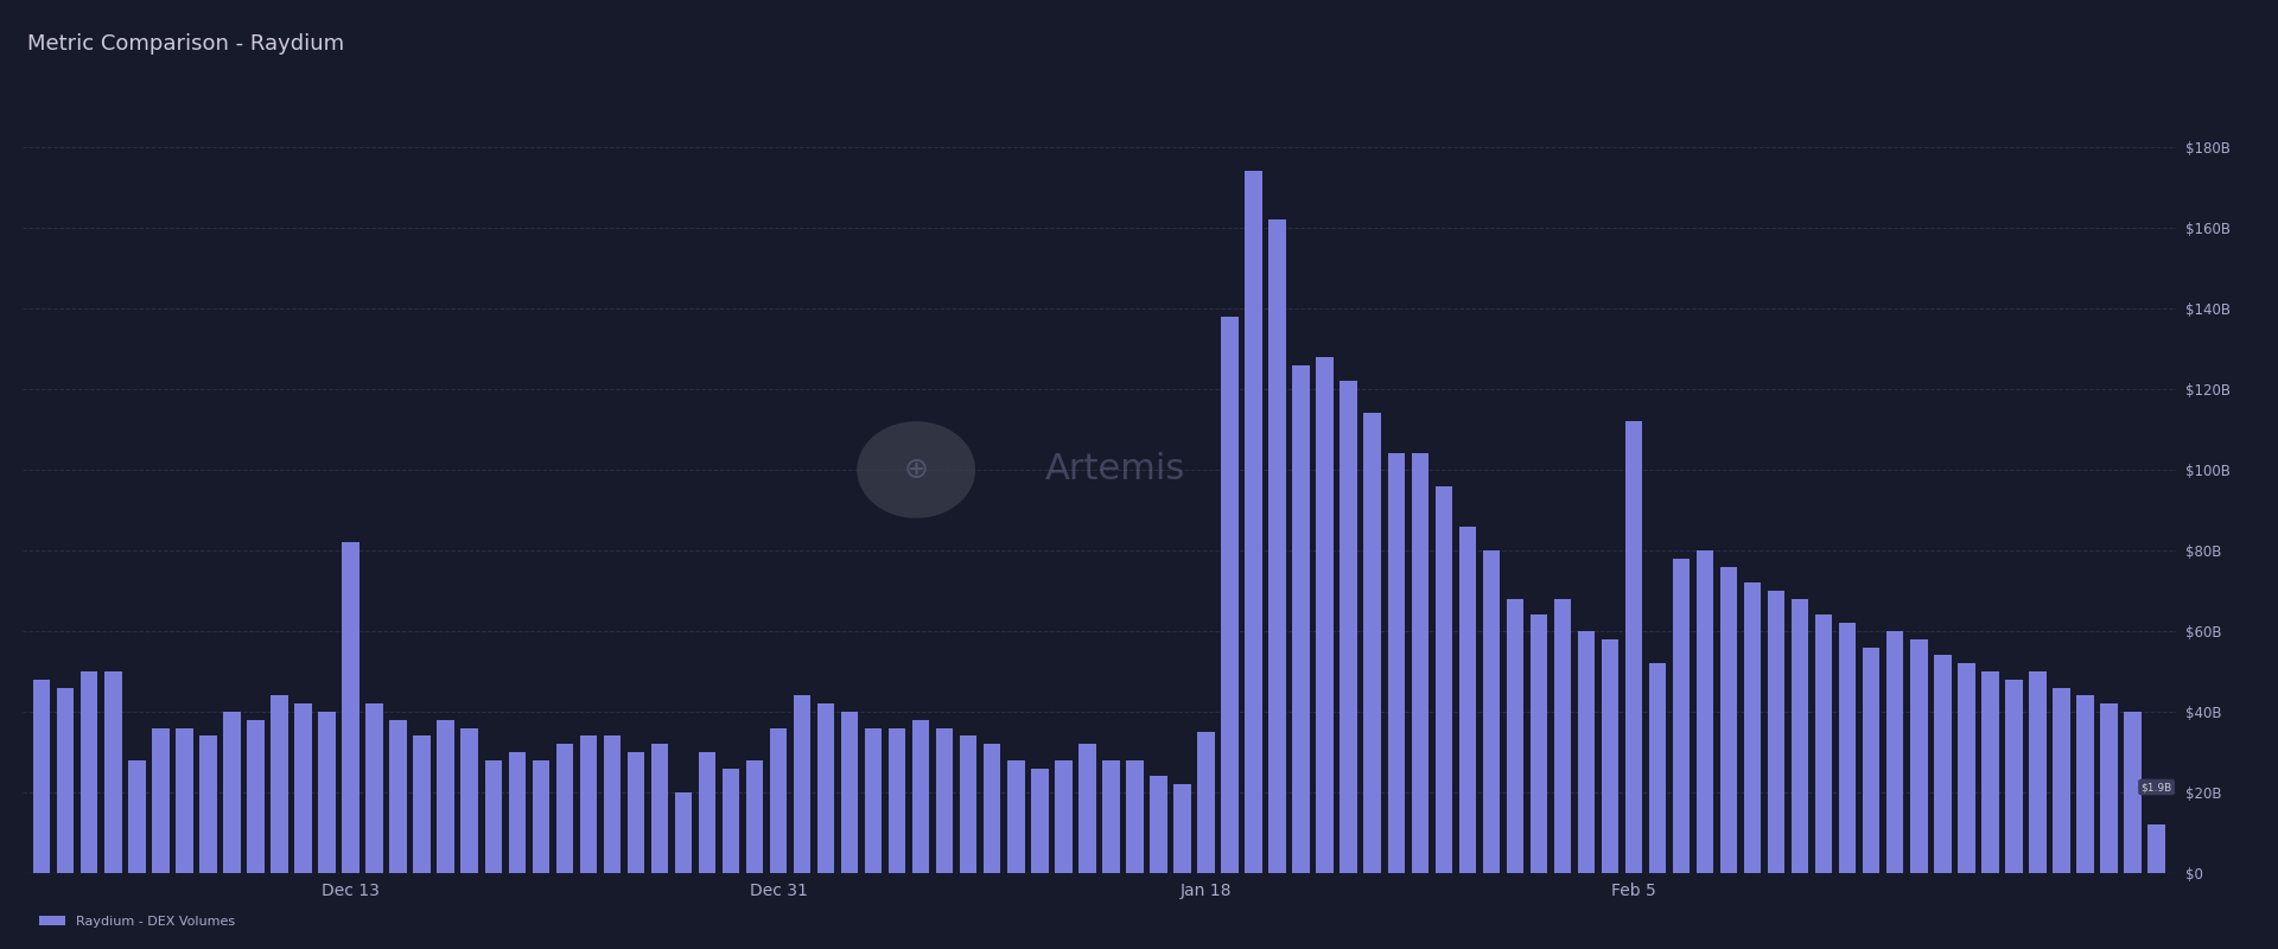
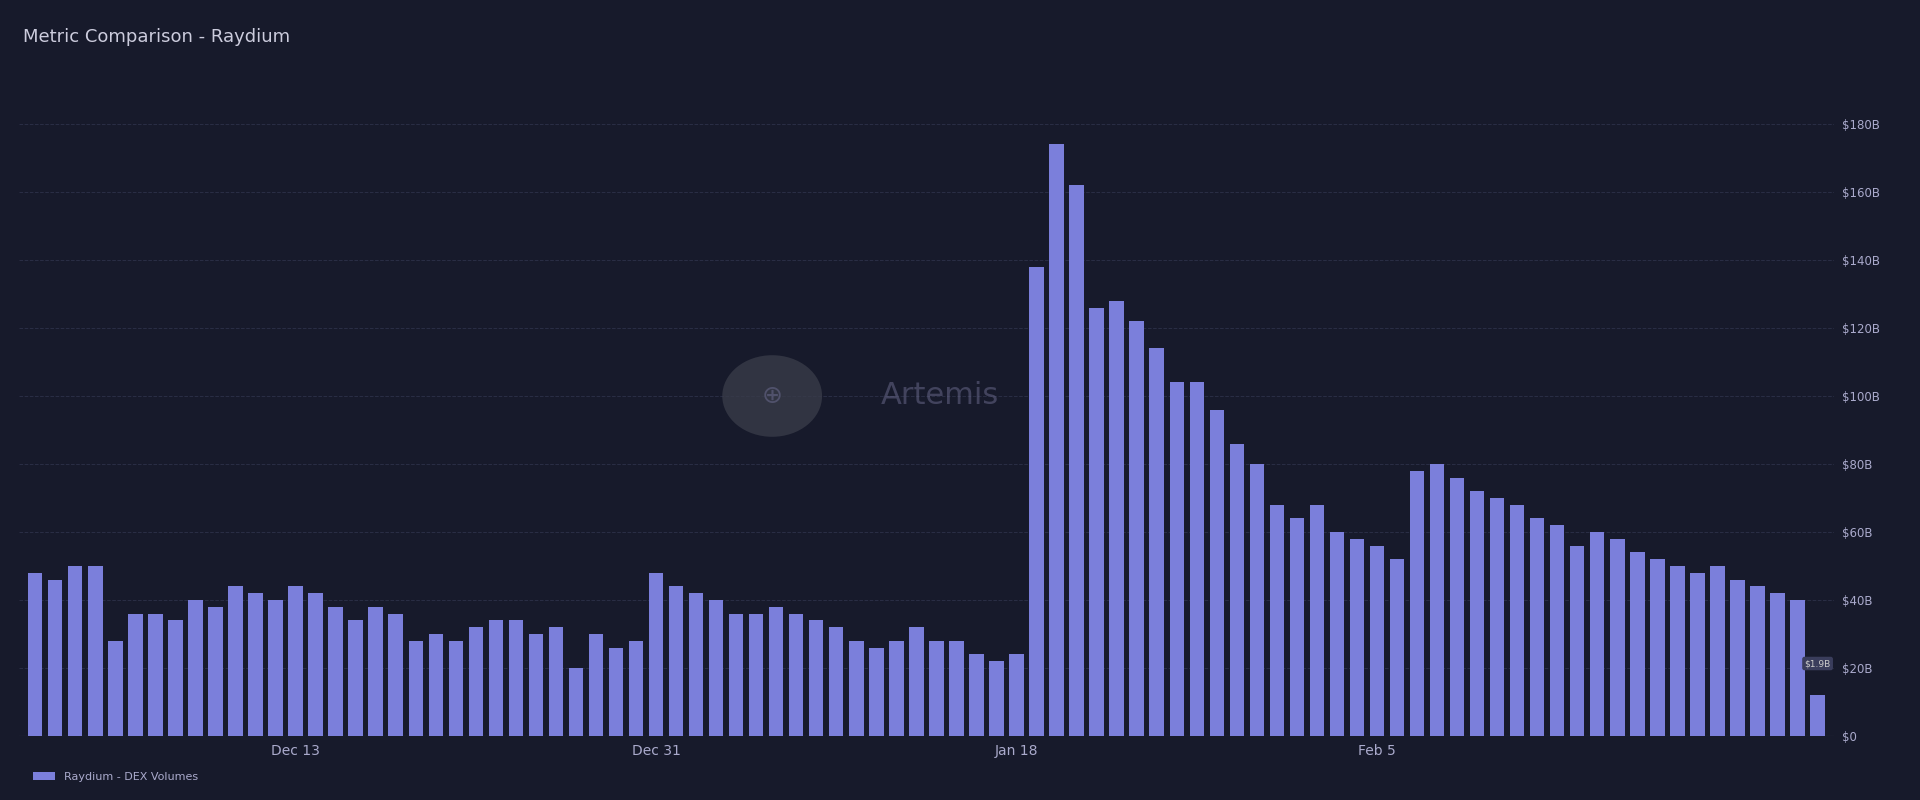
Dec 13: $82B -> $44B
Dec 31: $36B -> $48B
Jan 18: $35B -> $24B
Feb 5: $112B -> $56B
